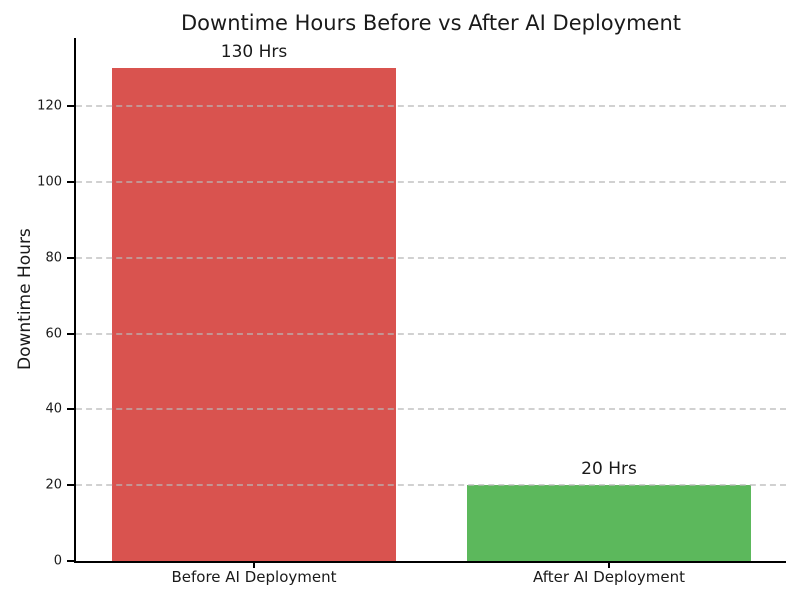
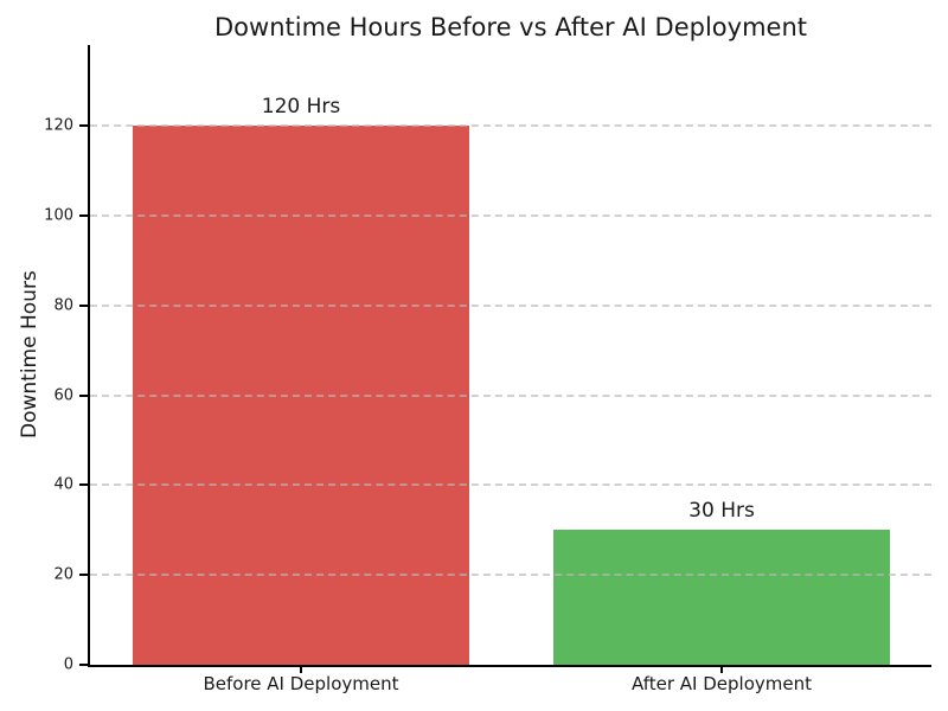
Before AI Deployment: 130 -> 120
After AI Deployment: 20 -> 30
